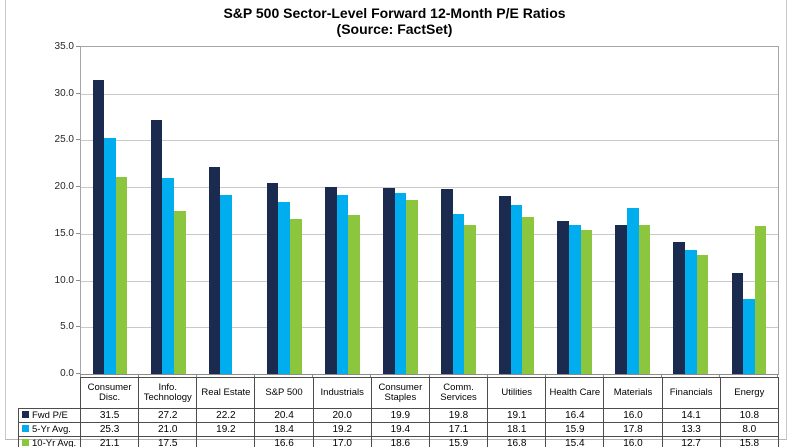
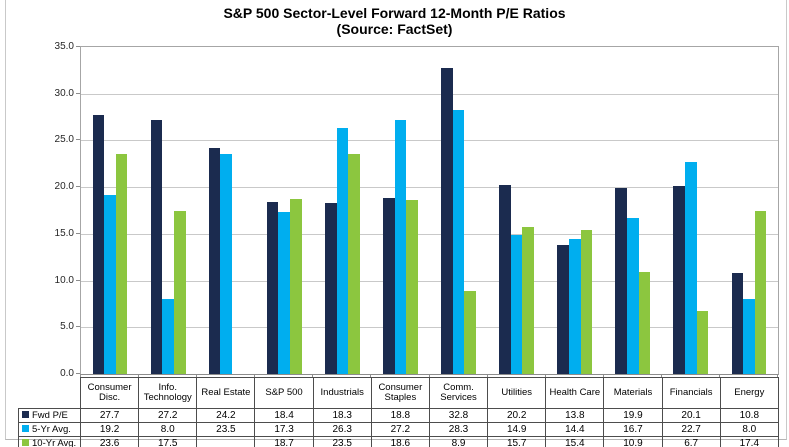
Fwd P/E/Consumer Disc.: 31.5 -> 27.7
5-Yr Avg./Consumer Disc.: 25.3 -> 19.2
10-Yr Avg./Consumer Disc.: 21.1 -> 23.6
5-Yr Avg./Info. Technology: 21.0 -> 8.0
Fwd P/E/Real Estate: 22.2 -> 24.2
5-Yr Avg./Real Estate: 19.2 -> 23.5
Fwd P/E/S&P 500: 20.4 -> 18.4
5-Yr Avg./S&P 500: 18.4 -> 17.3
10-Yr Avg./S&P 500: 16.6 -> 18.7
Fwd P/E/Industrials: 20.0 -> 18.3
5-Yr Avg./Industrials: 19.2 -> 26.3
10-Yr Avg./Industrials: 17.0 -> 23.5
Fwd P/E/Consumer Staples: 19.9 -> 18.8
5-Yr Avg./Consumer Staples: 19.4 -> 27.2
Fwd P/E/Comm. Services: 19.8 -> 32.8
5-Yr Avg./Comm. Services: 17.1 -> 28.3
10-Yr Avg./Comm. Services: 15.9 -> 8.9
Fwd P/E/Utilities: 19.1 -> 20.2
5-Yr Avg./Utilities: 18.1 -> 14.9
10-Yr Avg./Utilities: 16.8 -> 15.7
Fwd P/E/Health Care: 16.4 -> 13.8
5-Yr Avg./Health Care: 15.9 -> 14.4
Fwd P/E/Materials: 16.0 -> 19.9
5-Yr Avg./Materials: 17.8 -> 16.7
10-Yr Avg./Materials: 16.0 -> 10.9
Fwd P/E/Financials: 14.1 -> 20.1
5-Yr Avg./Financials: 13.3 -> 22.7
10-Yr Avg./Financials: 12.7 -> 6.7
10-Yr Avg./Energy: 15.8 -> 17.4
